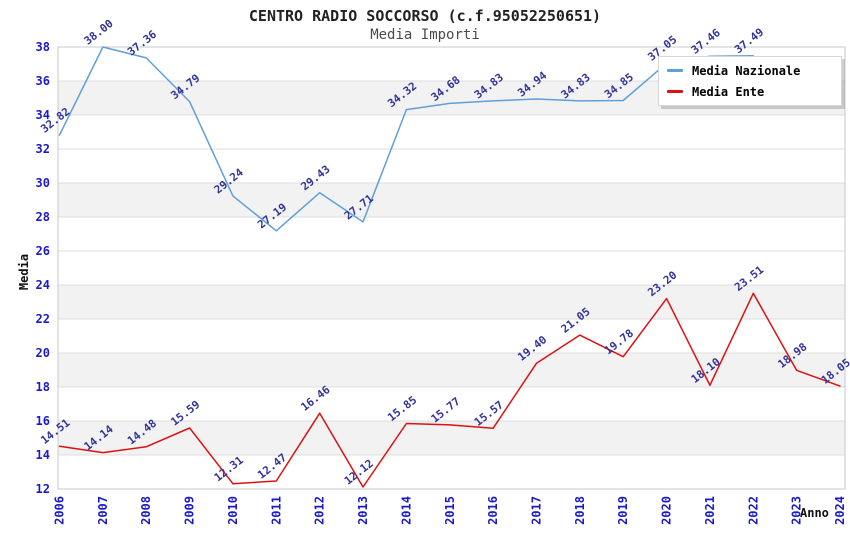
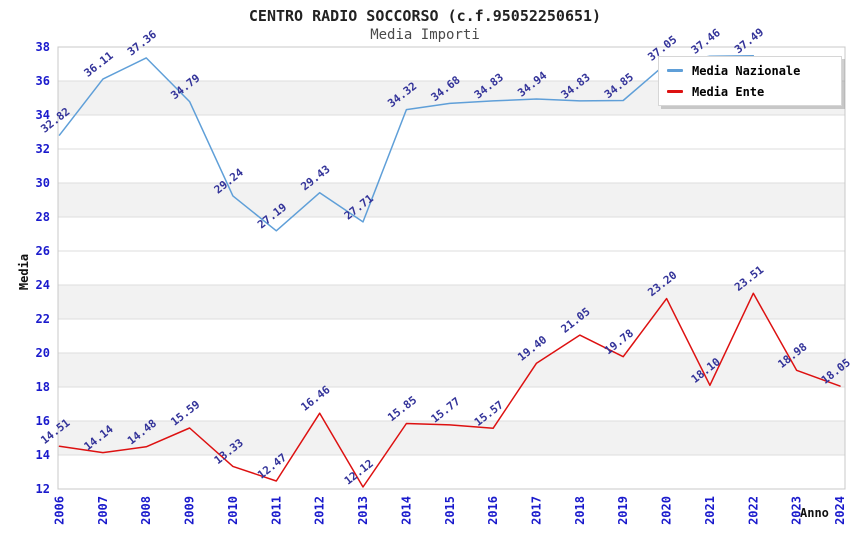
Media Nazionale/2007: 38.00 -> 36.11
Media Ente/2010: 12.31 -> 13.33
